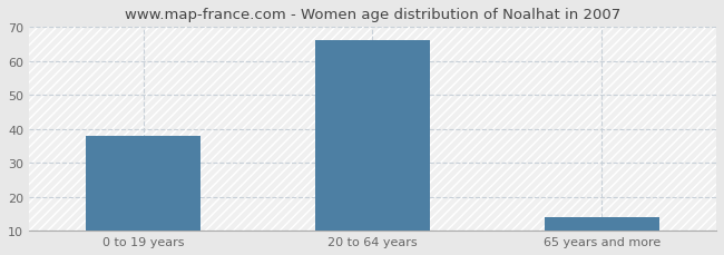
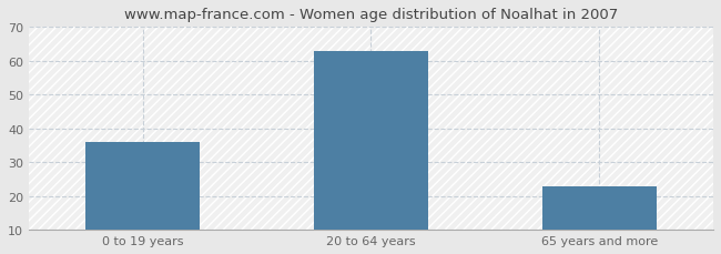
0 to 19 years: 38 -> 36
20 to 64 years: 66 -> 63
65 years and more: 14 -> 23
